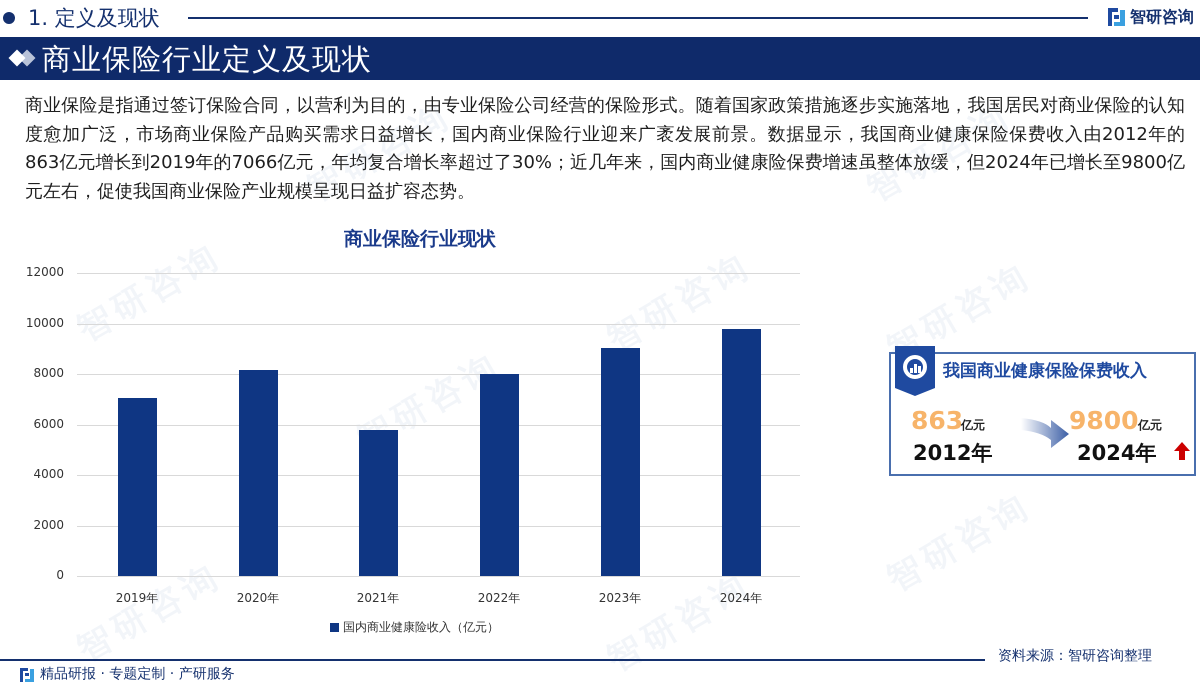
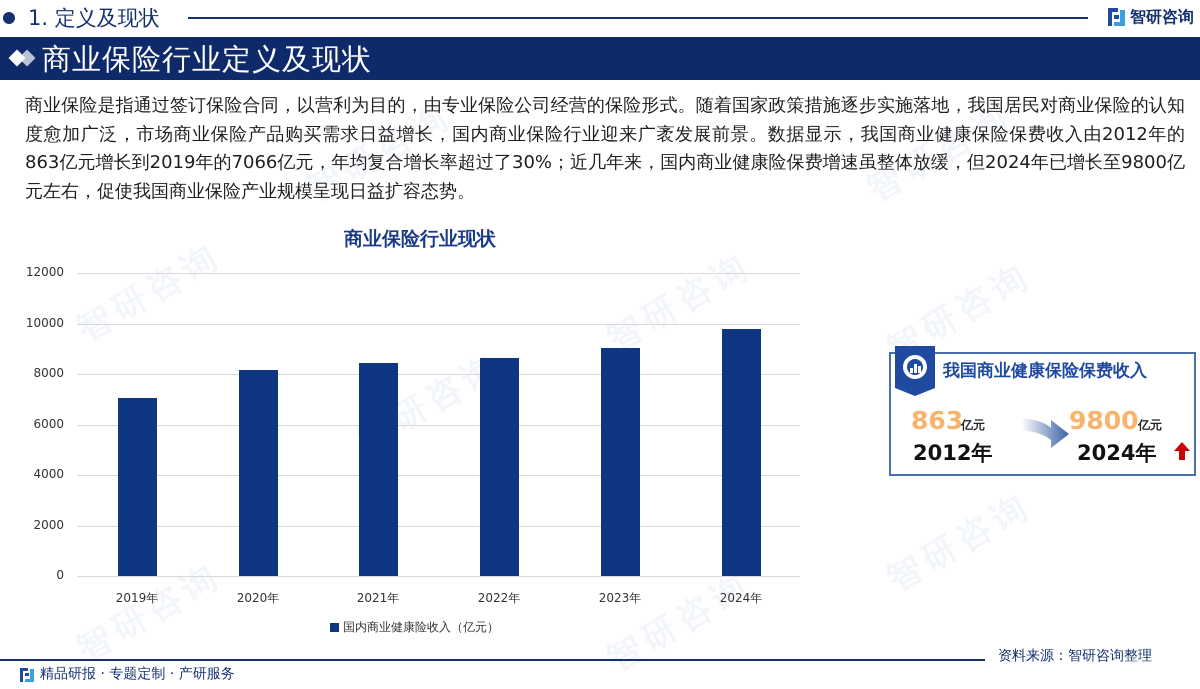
2021年: 5800 -> 8400
2022年: 8000 -> 8700
